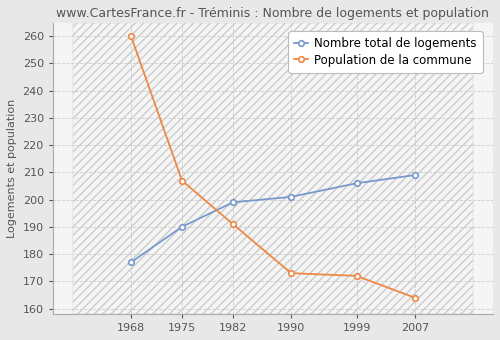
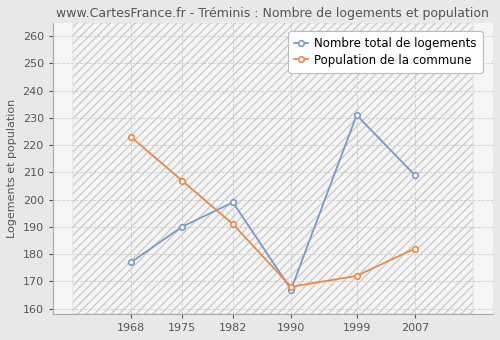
Population de la commune/1968: 260 -> 223
Nombre total de logements/1990: 201 -> 167
Population de la commune/1990: 173 -> 168
Nombre total de logements/1999: 206 -> 231
Population de la commune/2007: 164 -> 182
